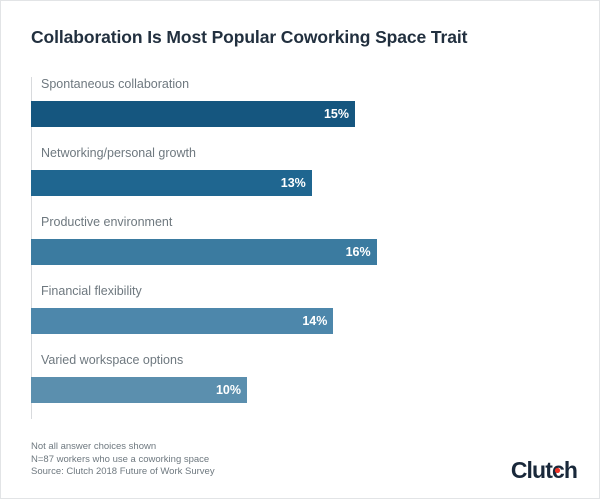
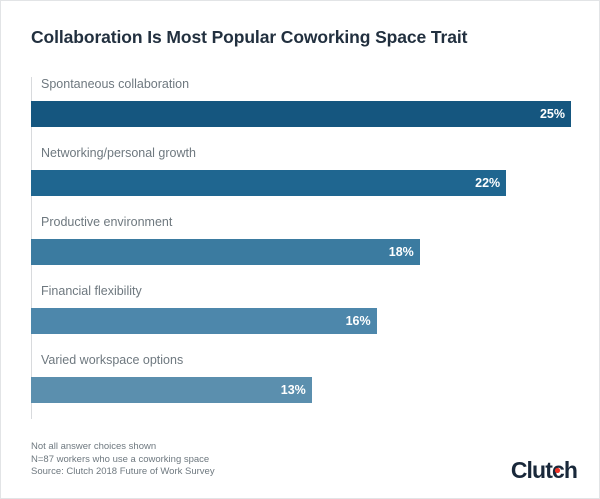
Spontaneous collaboration: 15% -> 25%
Networking/personal growth: 13% -> 22%
Productive environment: 16% -> 18%
Financial flexibility: 14% -> 16%
Varied workspace options: 10% -> 13%
